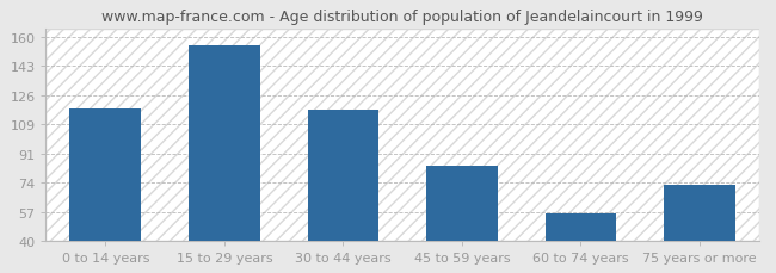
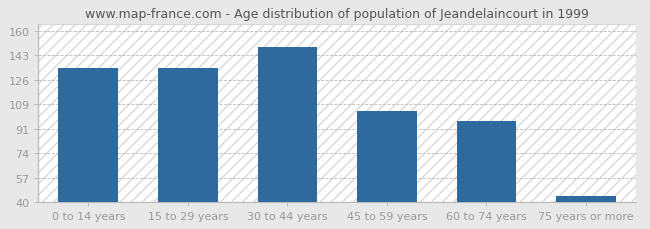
0 to 14 years: 118 -> 134
15 to 29 years: 155 -> 134
30 to 44 years: 117 -> 149
45 to 59 years: 84 -> 104
60 to 74 years: 56 -> 97
75 years or more: 73 -> 44
